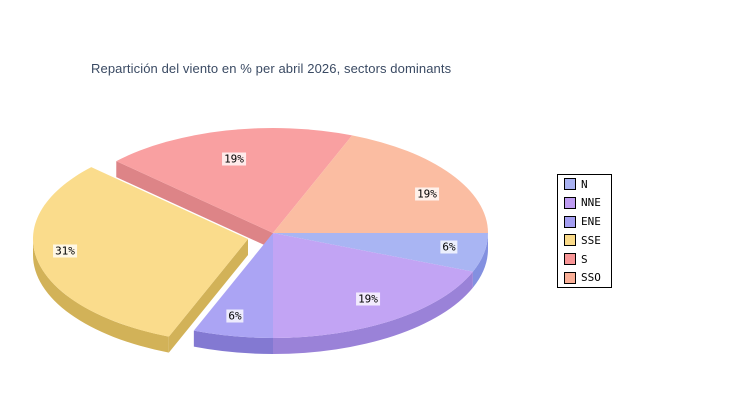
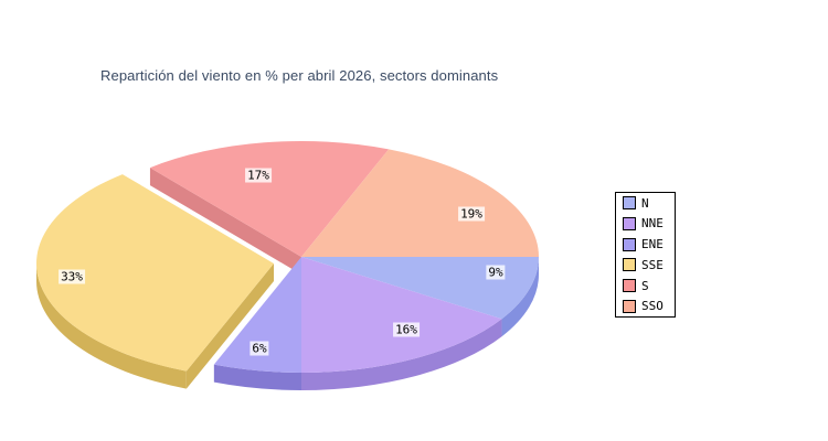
N: 6% -> 9%
NNE: 19% -> 16%
SSE: 31% -> 33%
S: 19% -> 17%
